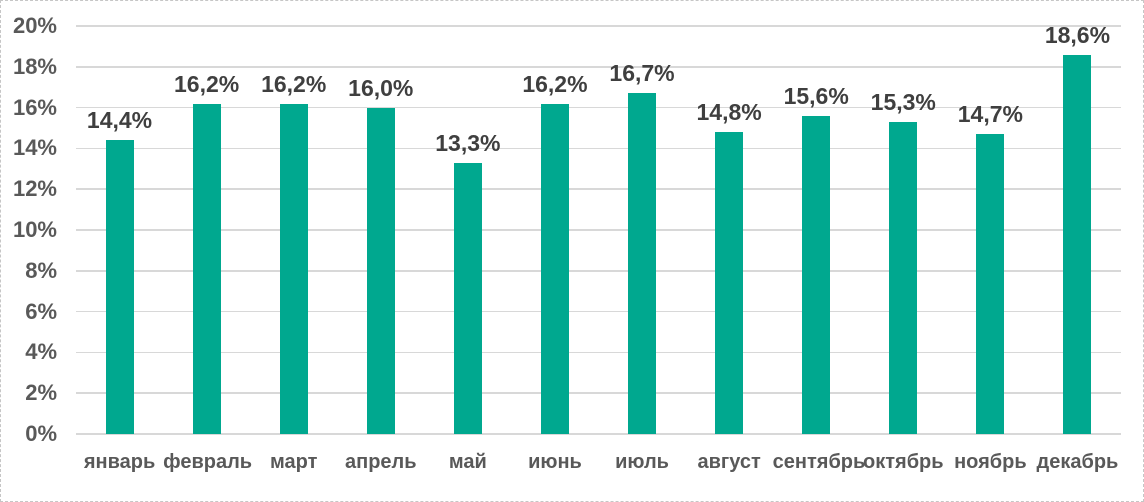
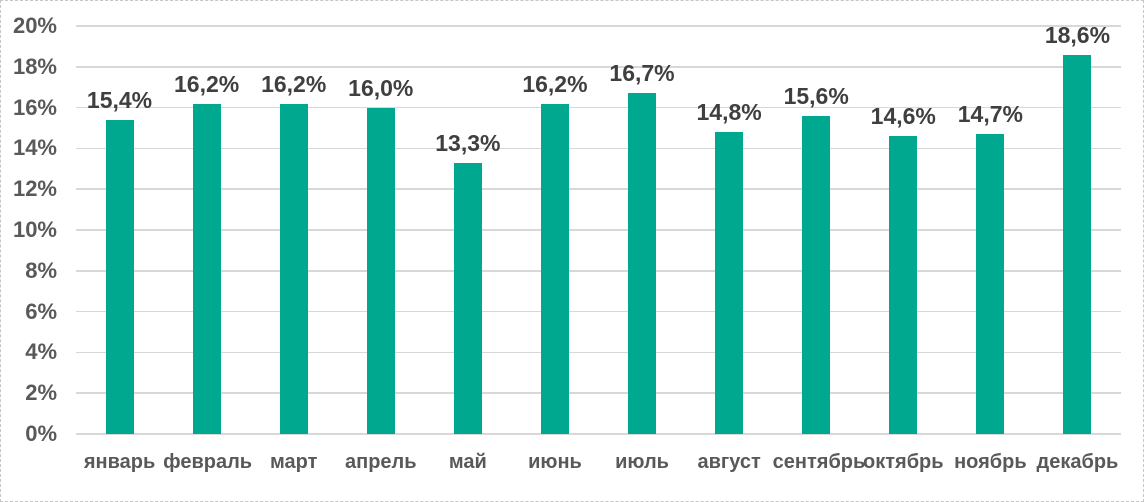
январь: 14,4% -> 15,4%
октябрь: 15,3% -> 14,6%
